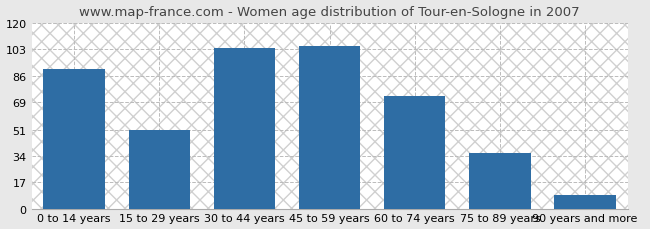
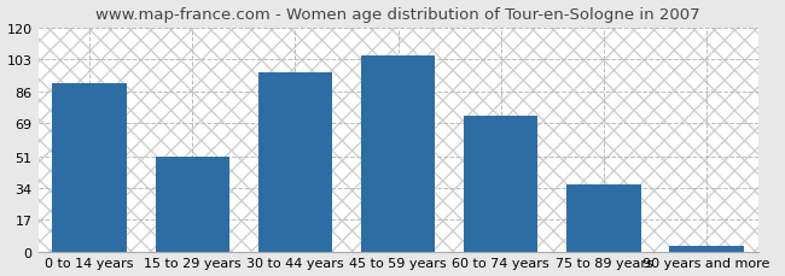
30 to 44 years: 104 -> 96
90 years and more: 9 -> 3
